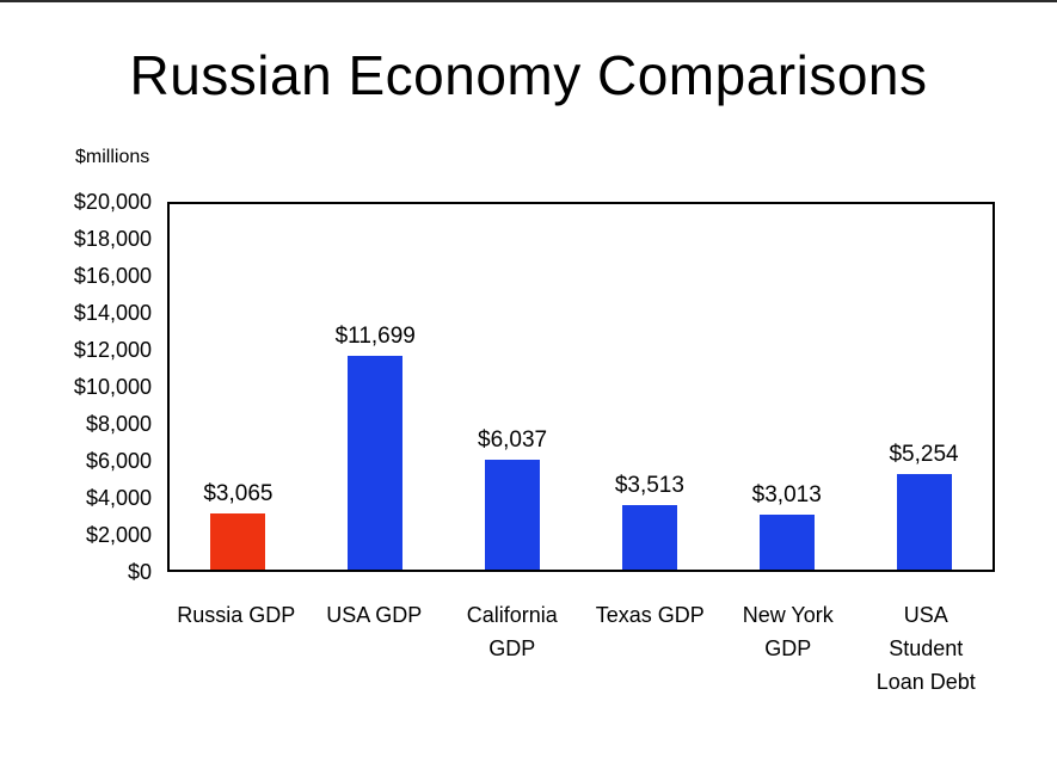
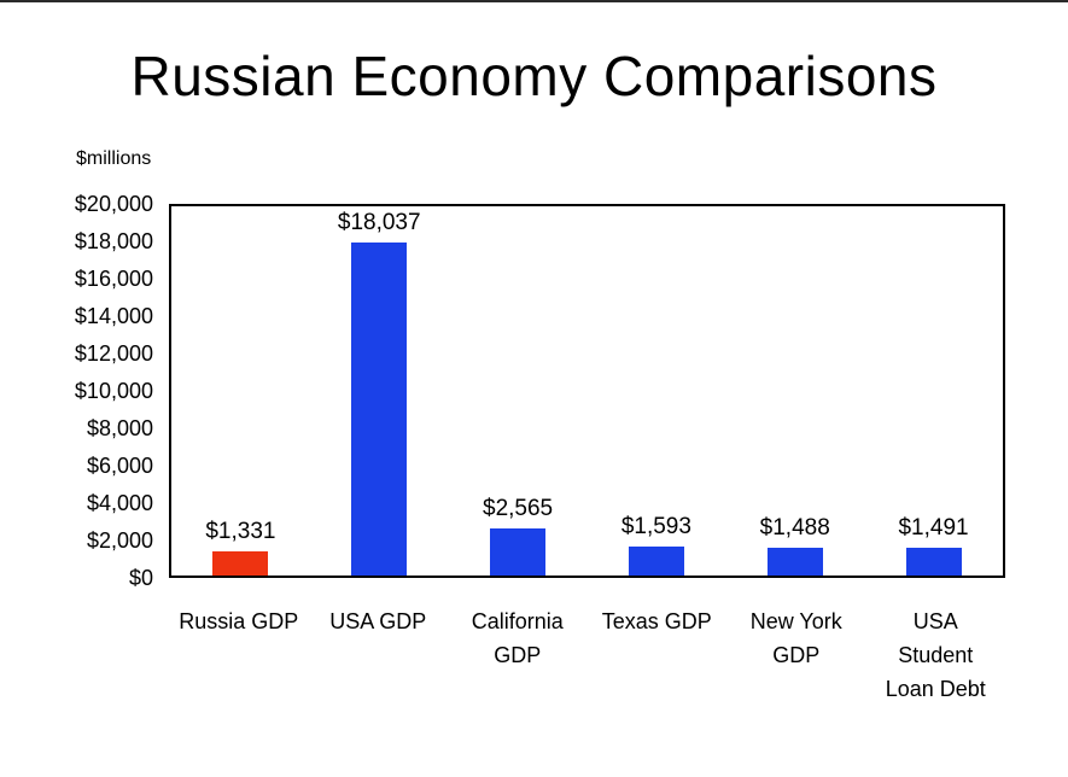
Russia GDP: $3,065 -> $1,331
USA GDP: $11,699 -> $18,037
California GDP: $6,037 -> $2,565
Texas GDP: $3,513 -> $1,593
New York GDP: $3,013 -> $1,488
USA Student Loan Debt: $5,254 -> $1,491
